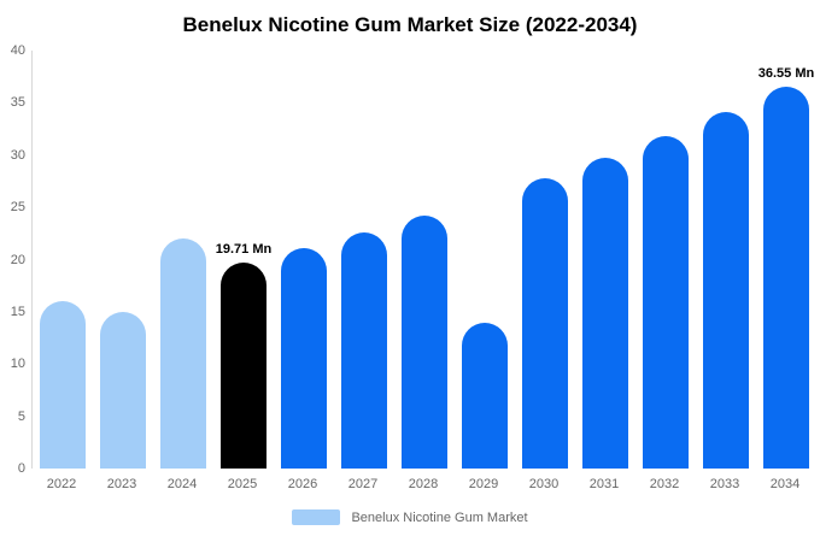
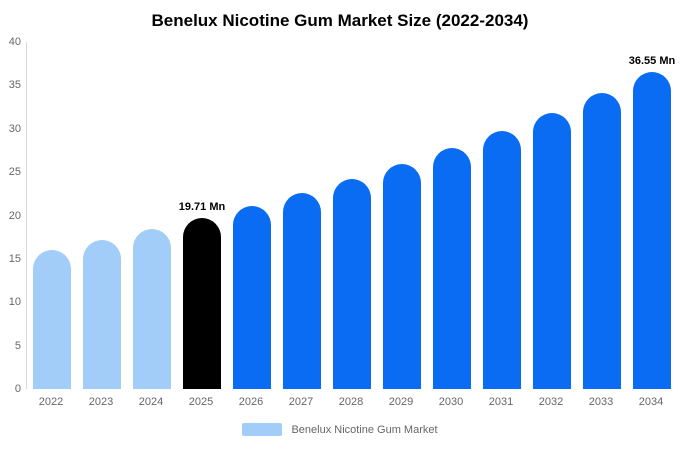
2023: 15 -> 17
2024: 22 -> 18
2029: 14 -> 26
